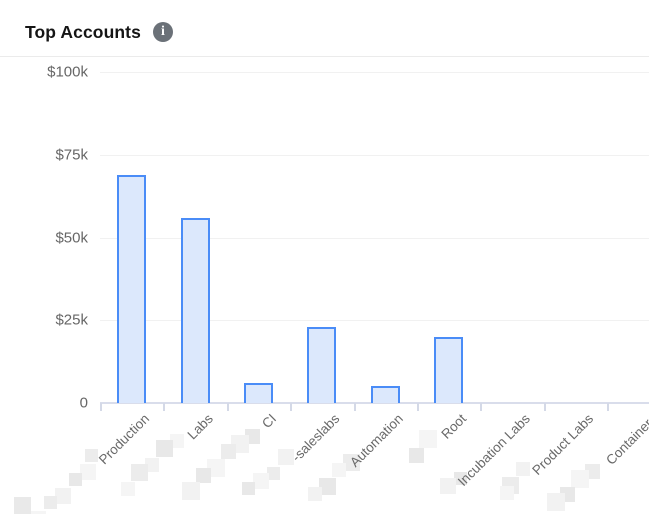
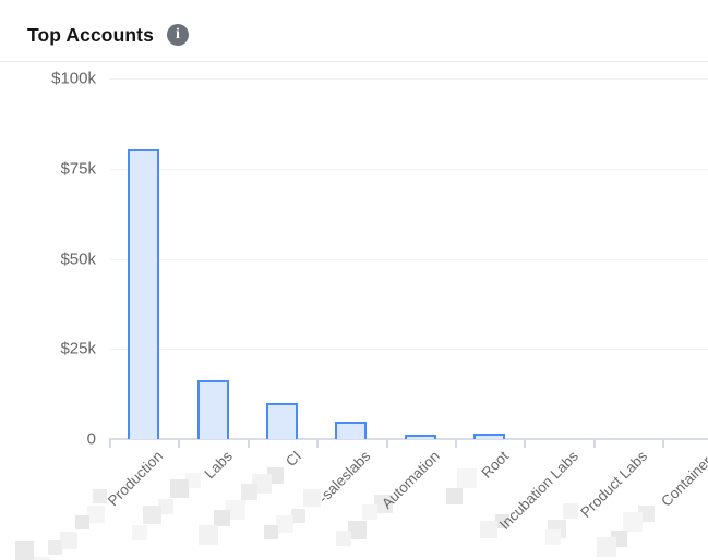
Production: $69k -> $80k
Labs: $56k -> $16k
CI: $6k -> $10k
-saleslabs: $23k -> $5k
Automation: $5k -> $1k
Root: $20k -> $1k
